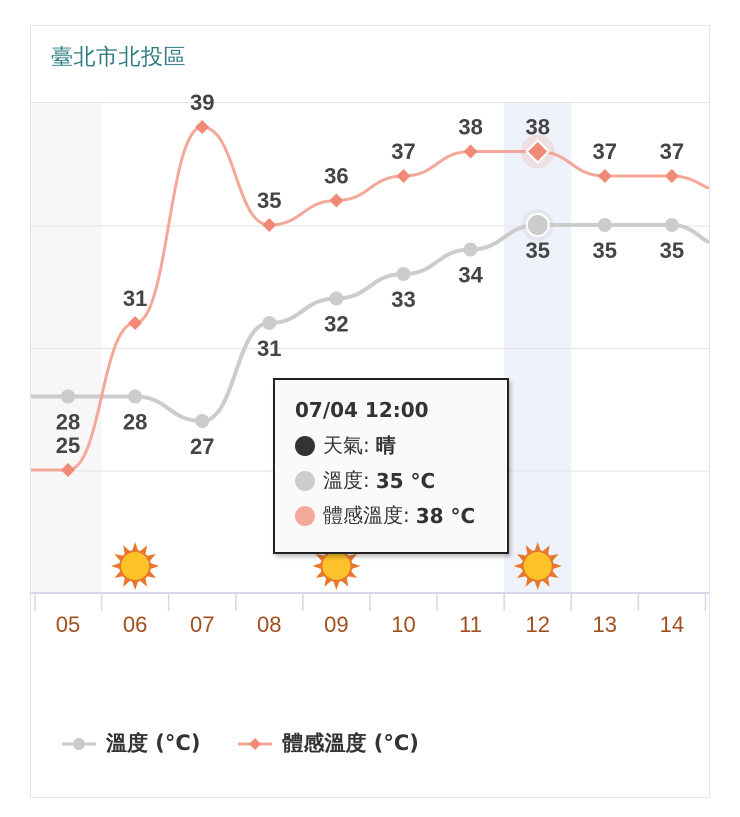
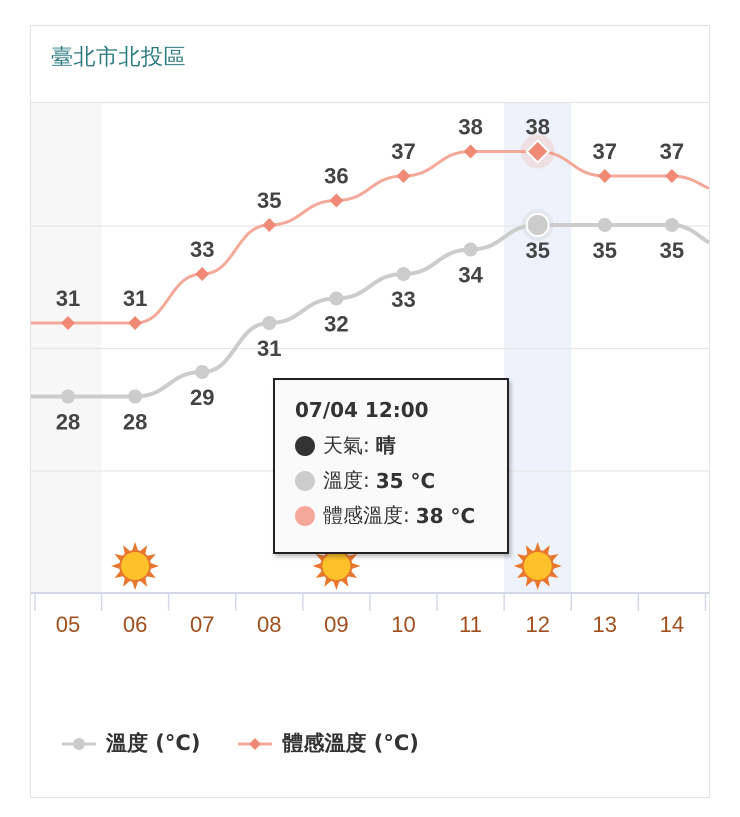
體感溫度 (°C)/05: 25 -> 31
溫度 (°C)/07: 27 -> 29
體感溫度 (°C)/07: 39 -> 33
